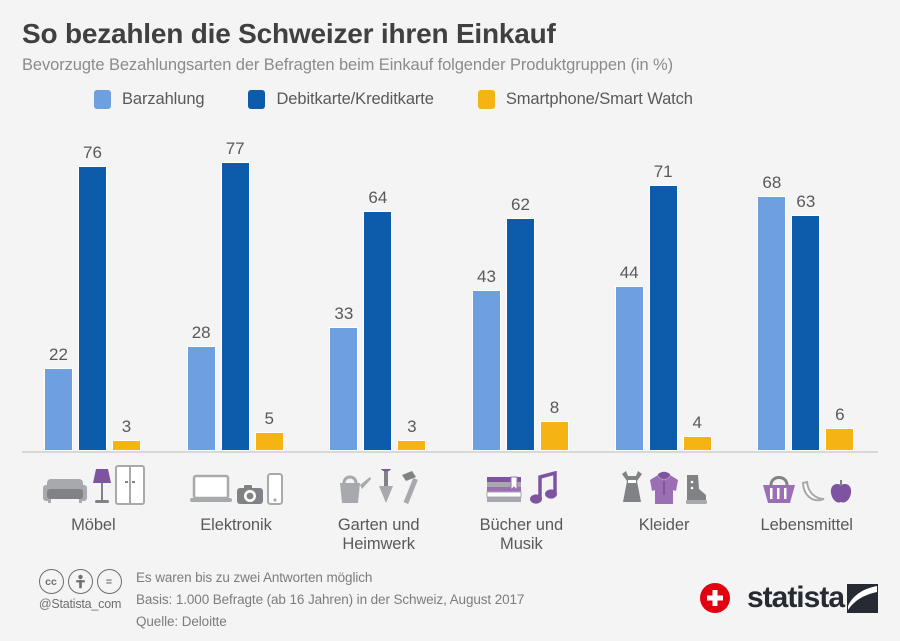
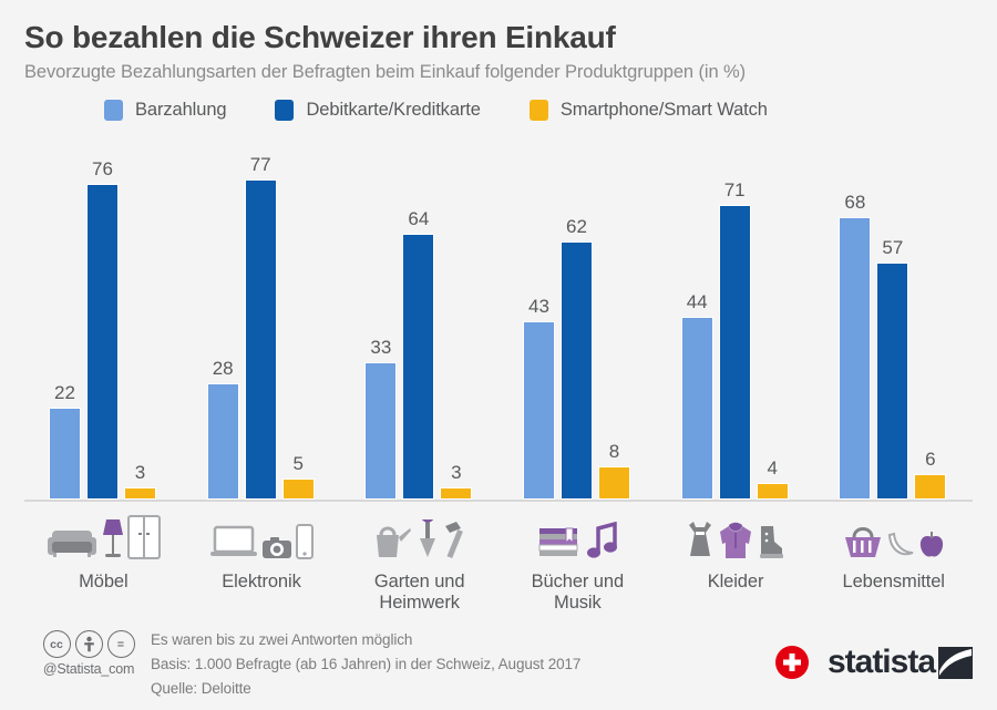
Debitkarte/Kreditkarte/Lebensmittel: 63 -> 57
